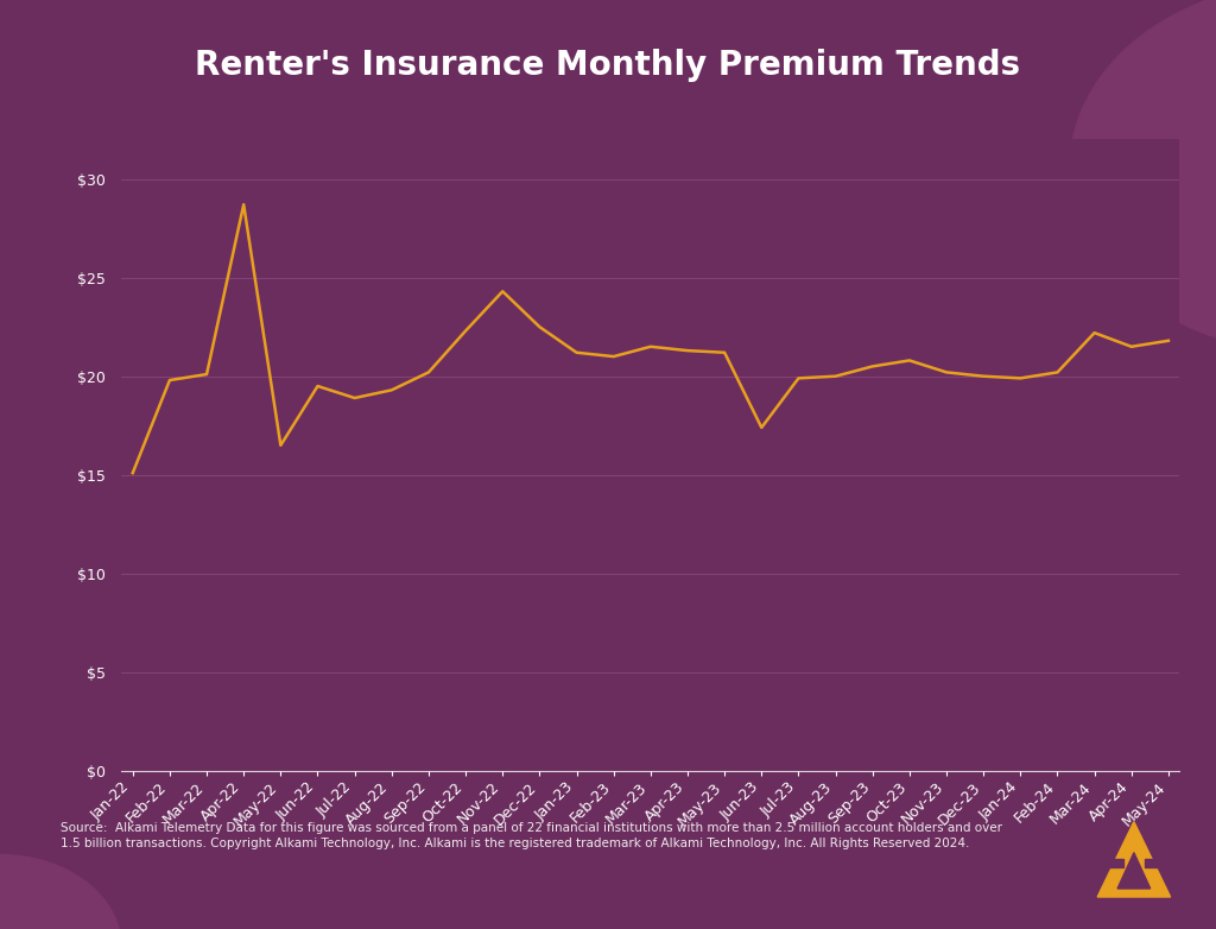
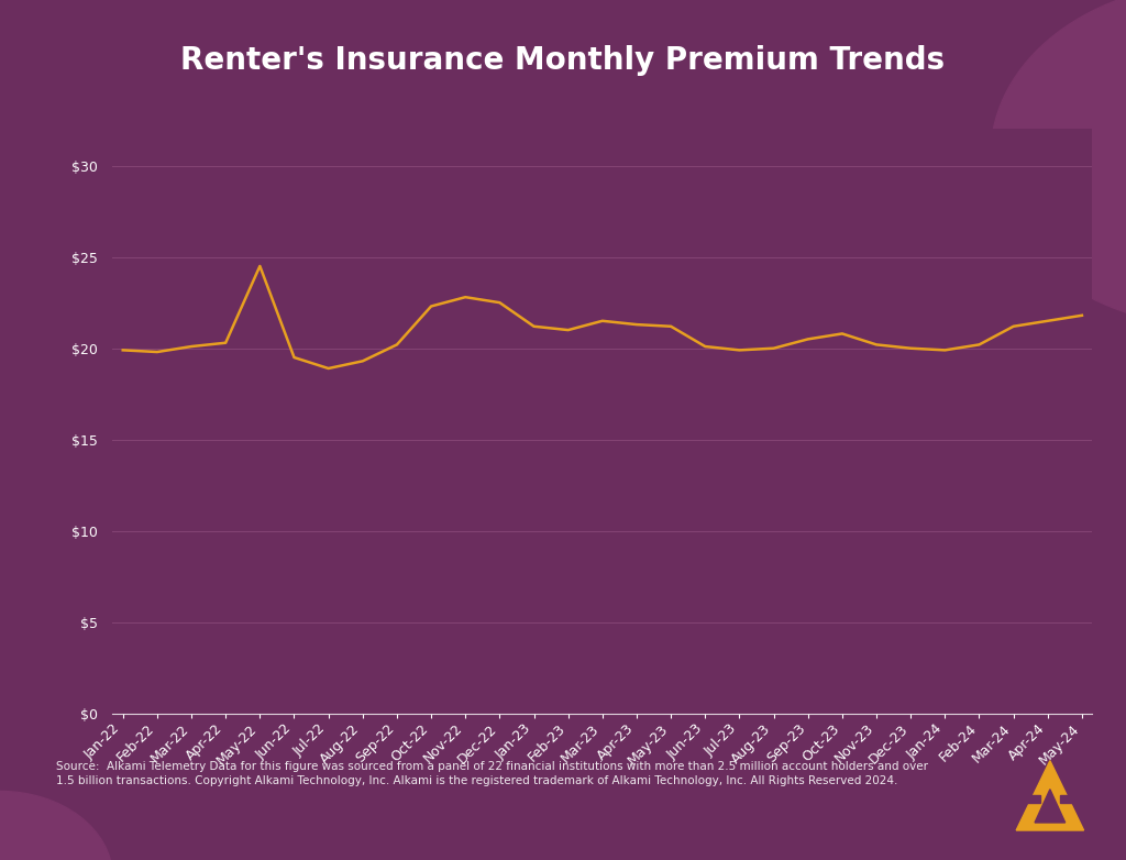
Jan-22: $15.1 -> $19.9
Apr-22: $28.7 -> $20.3
May-22: $16.5 -> $24.5
Nov-22: $24.3 -> $22.8
Jun-23: $17.4 -> $20.1
Mar-24: $22.2 -> $21.2
